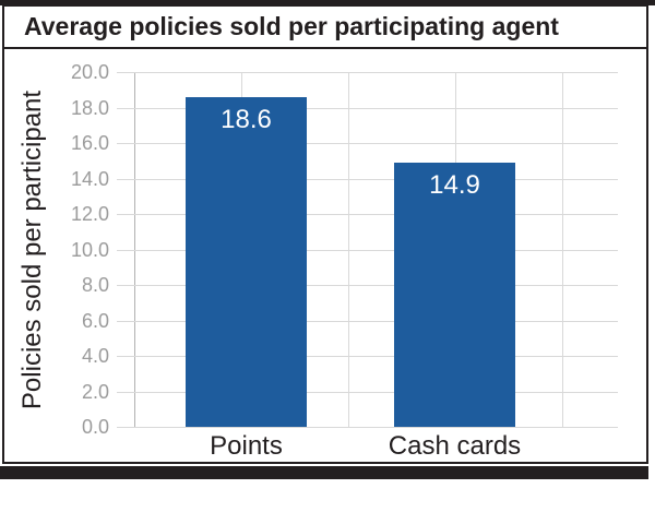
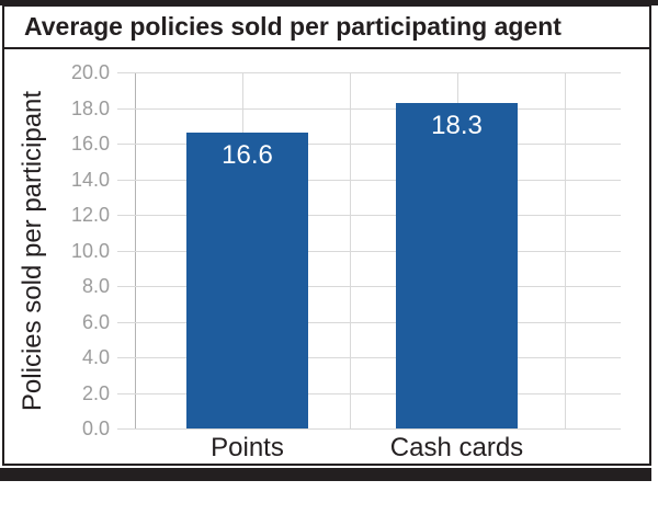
Points: 18.6 -> 16.6
Cash cards: 14.9 -> 18.3
